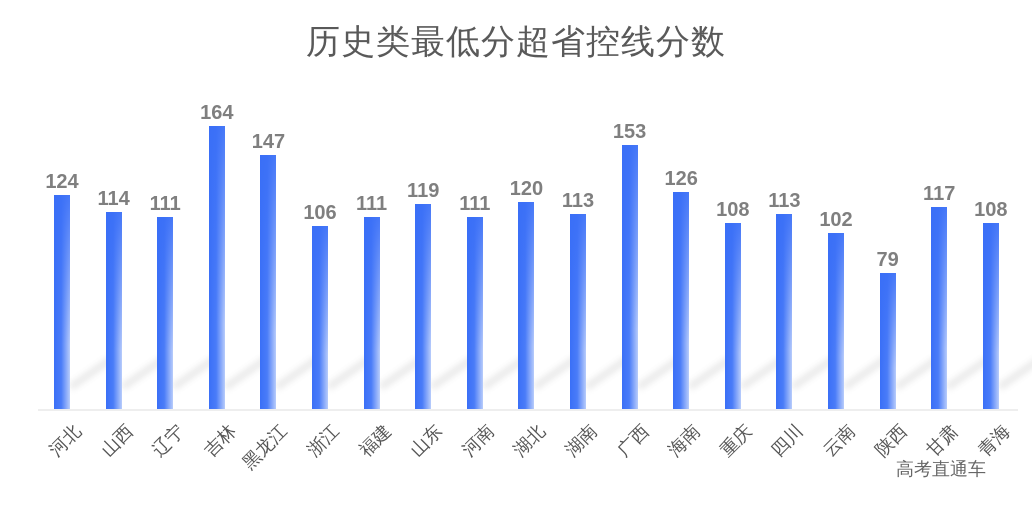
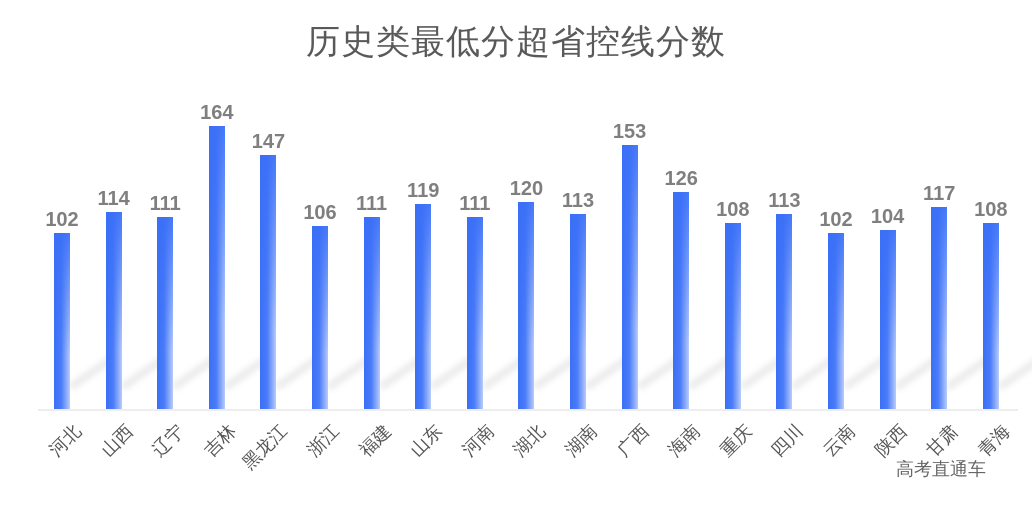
河北: 124 -> 102
陕西: 79 -> 104
